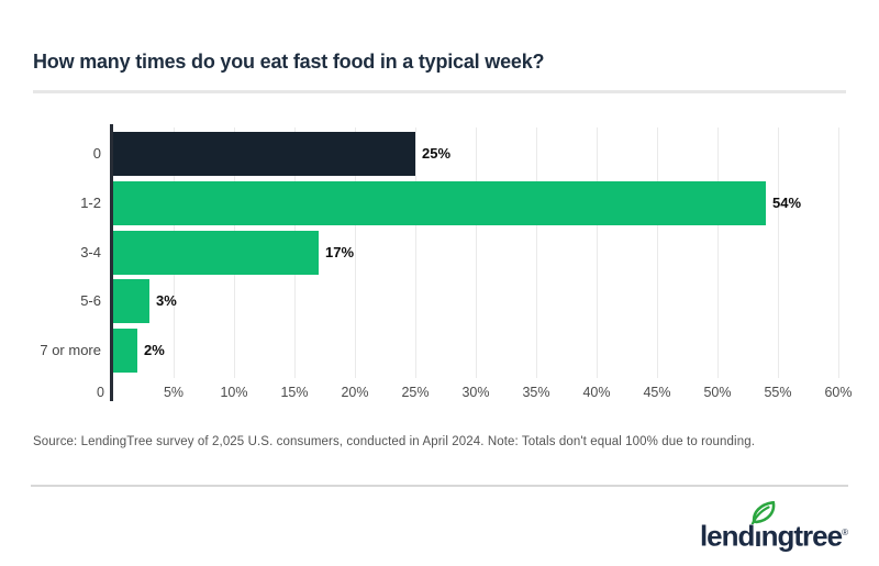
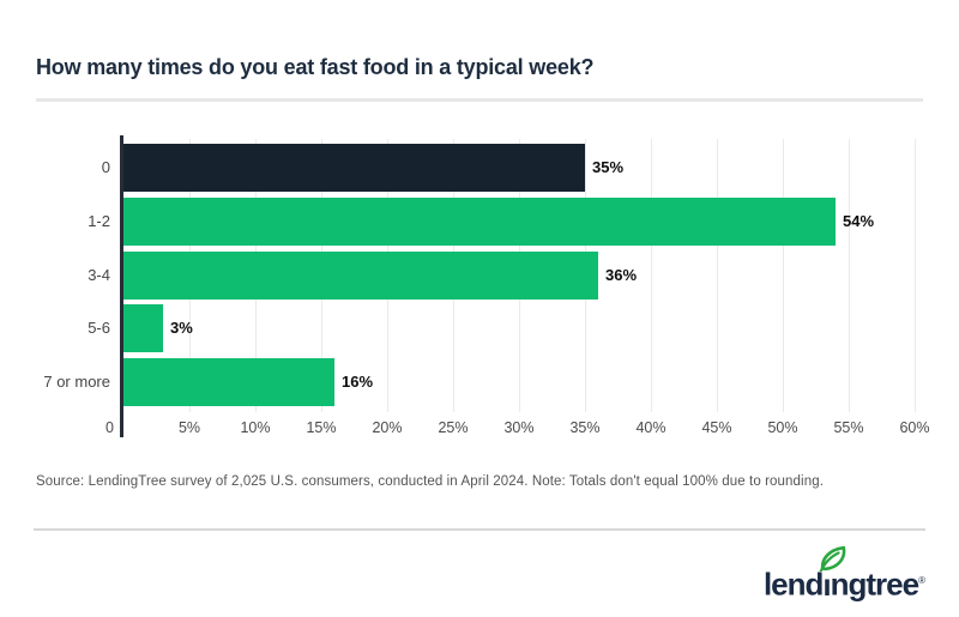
0: 25% -> 35%
3-4: 17% -> 36%
7 or more: 2% -> 16%
